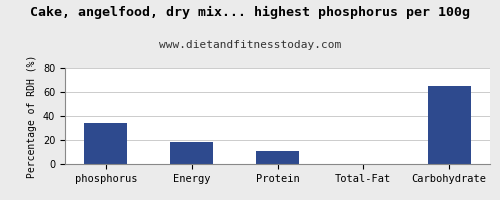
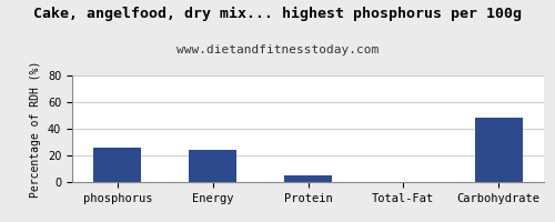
phosphorus: 34 -> 26
Energy: 18 -> 24
Protein: 11 -> 5
Carbohydrate: 65 -> 48
